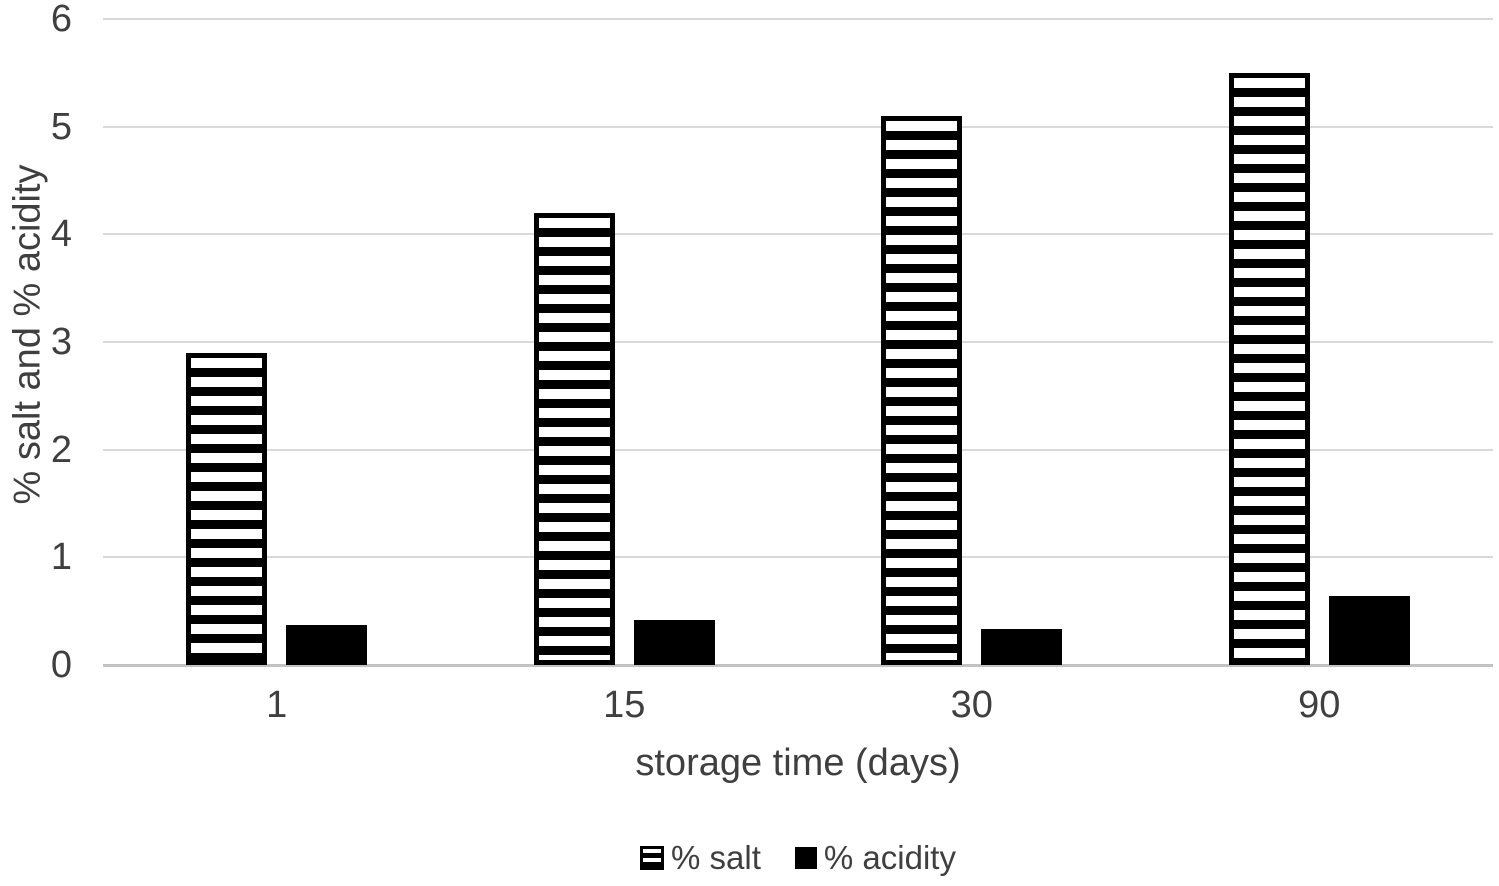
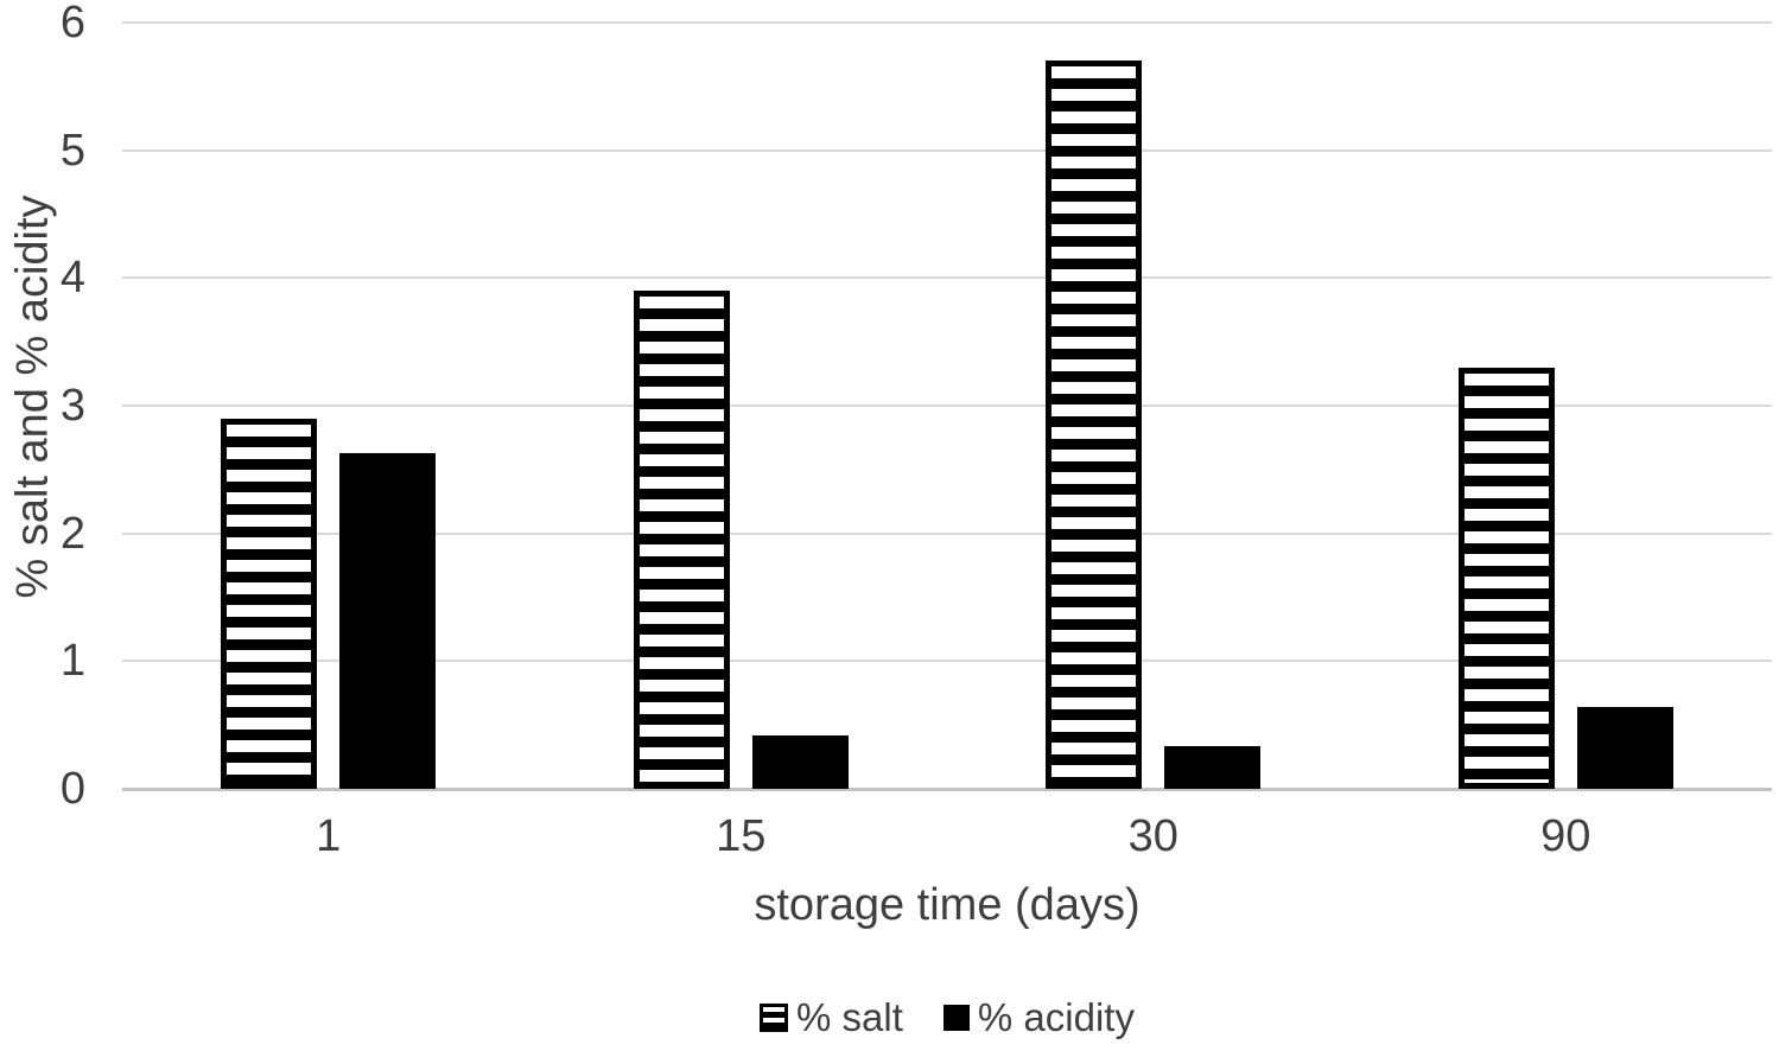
% acidity/1: 0.37 -> 2.63
% salt/15: 4.2 -> 3.9
% salt/30: 5.1 -> 5.7
% salt/90: 5.5 -> 3.3
